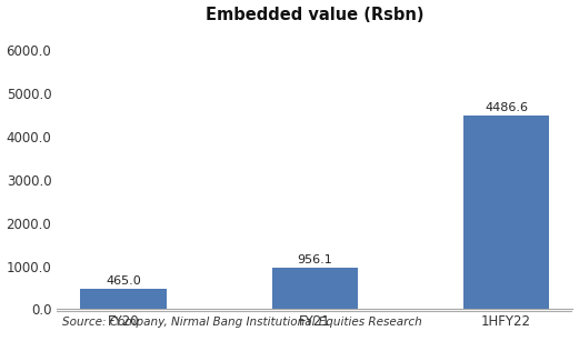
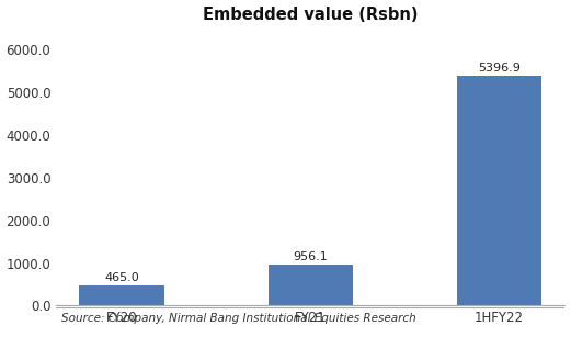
1HFY22: 4486.6 -> 5396.9
